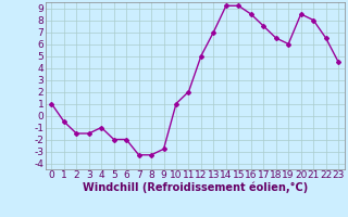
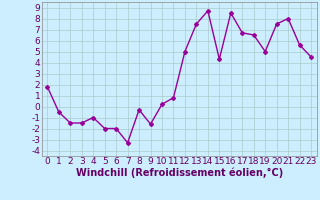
0: 1.0 -> 1.8
8: -3.3 -> -0.3
9: -2.8 -> -1.6
10: 1.0 -> 0.2
11: 2.0 -> 0.8
13: 7.0 -> 7.5
14: 9.2 -> 8.7
15: 9.2 -> 4.3
17: 7.5 -> 6.7
19: 6.0 -> 5.0
20: 8.5 -> 7.5
22: 6.5 -> 5.6
